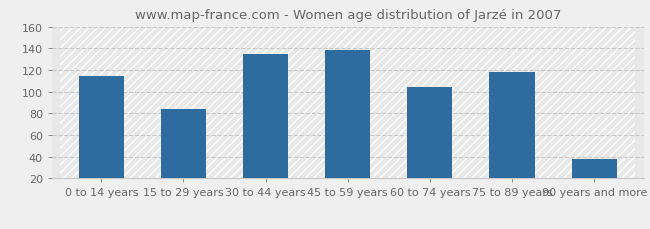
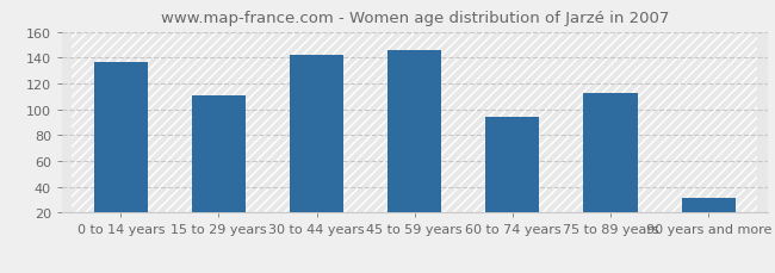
0 to 14 years: 114 -> 137
15 to 29 years: 84 -> 111
30 to 44 years: 135 -> 142
45 to 59 years: 138 -> 146
60 to 74 years: 104 -> 94
75 to 89 years: 118 -> 113
90 years and more: 38 -> 31
